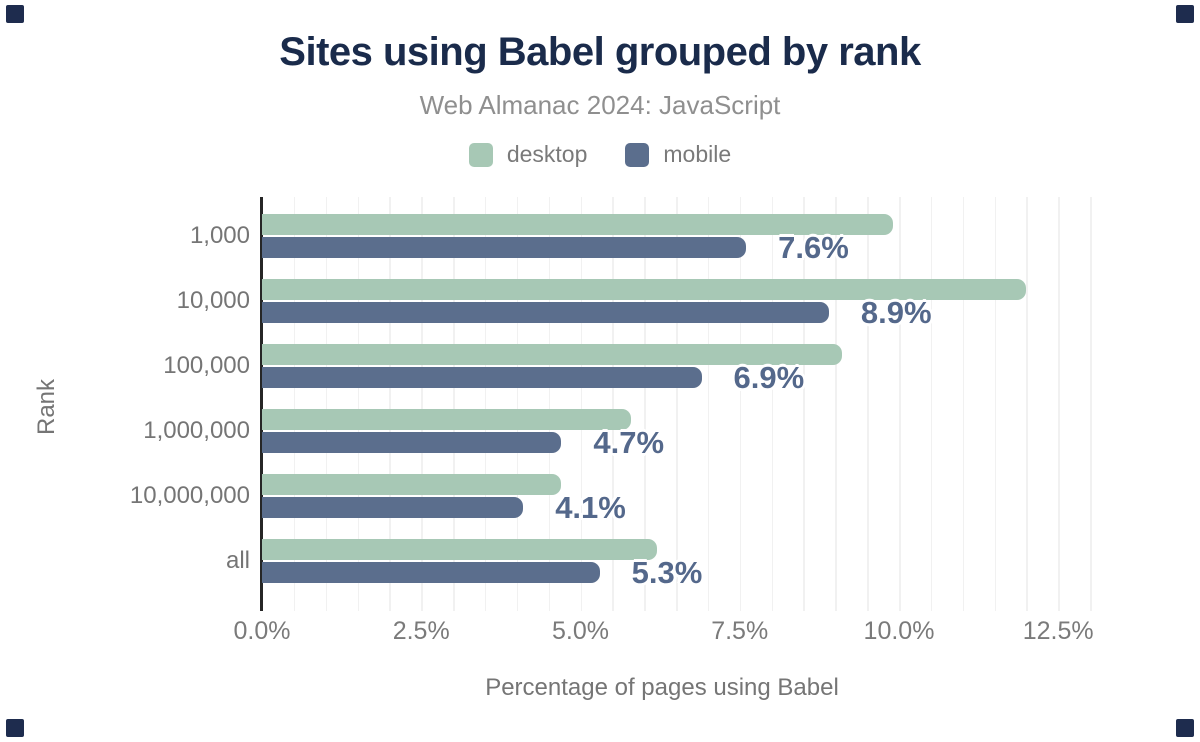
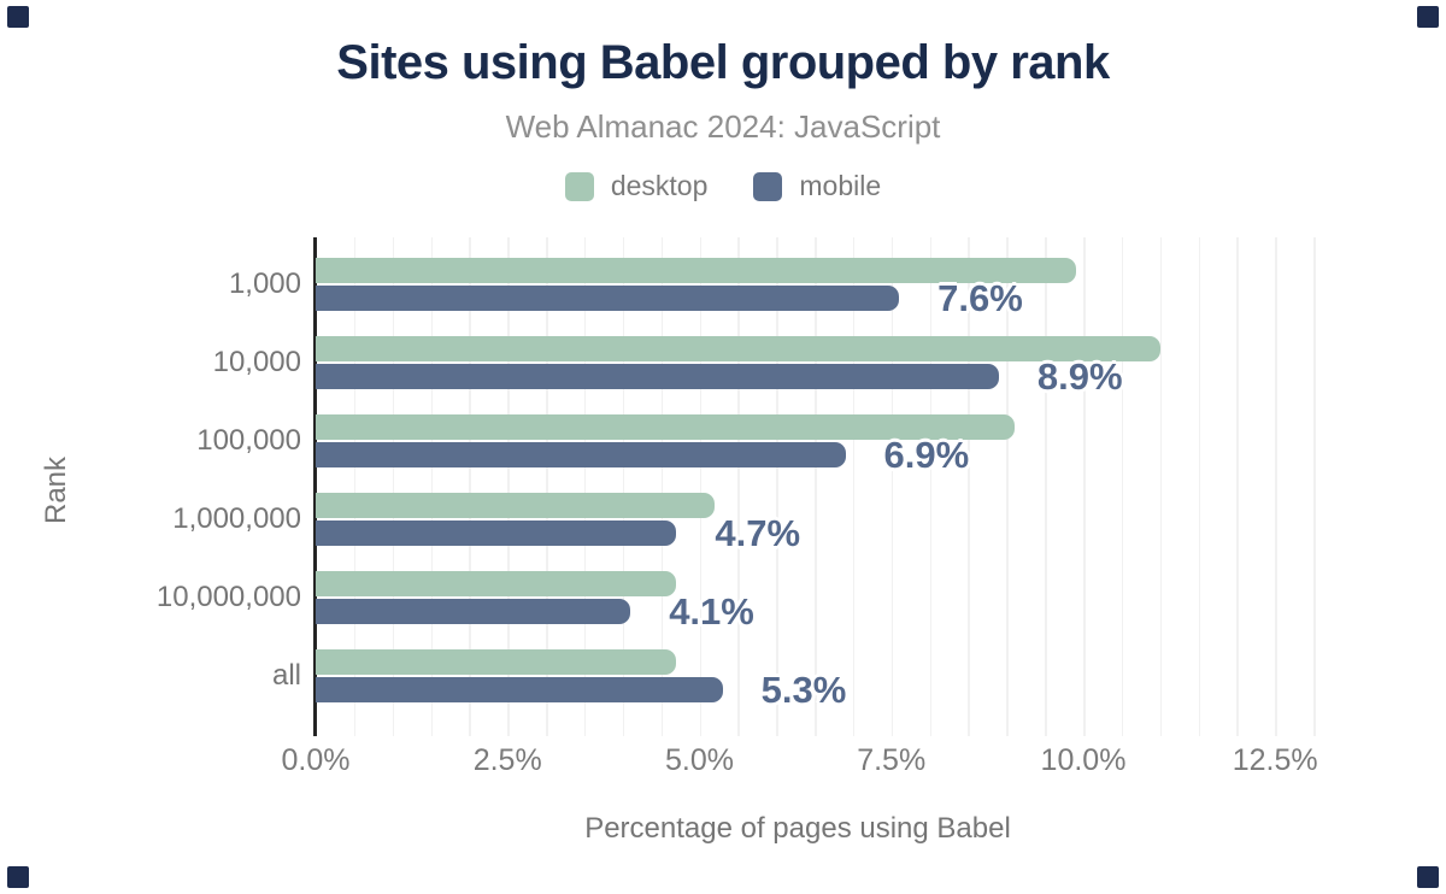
desktop/10,000: 12.0% -> 11.0%
desktop/1,000,000: 5.8% -> 5.2%
desktop/all: 6.2% -> 4.7%
